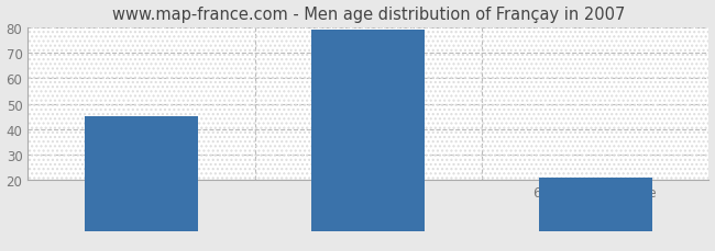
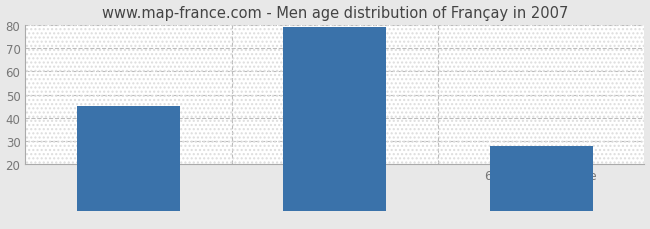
65 years and more: 21 -> 28
